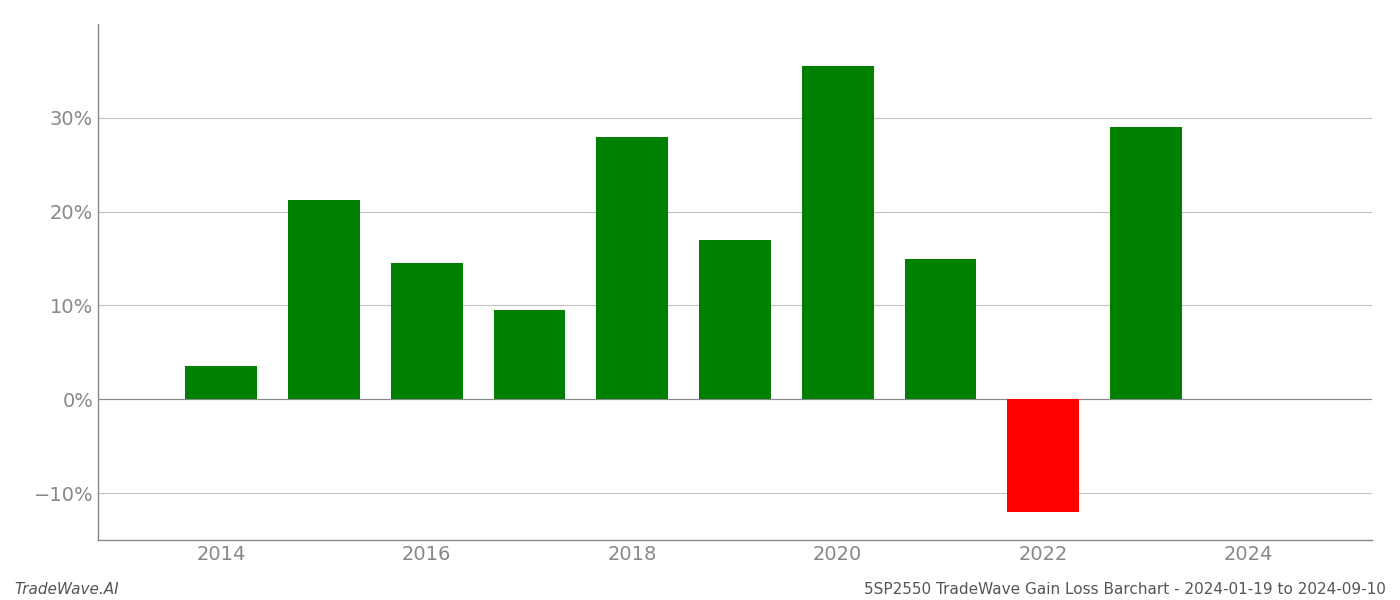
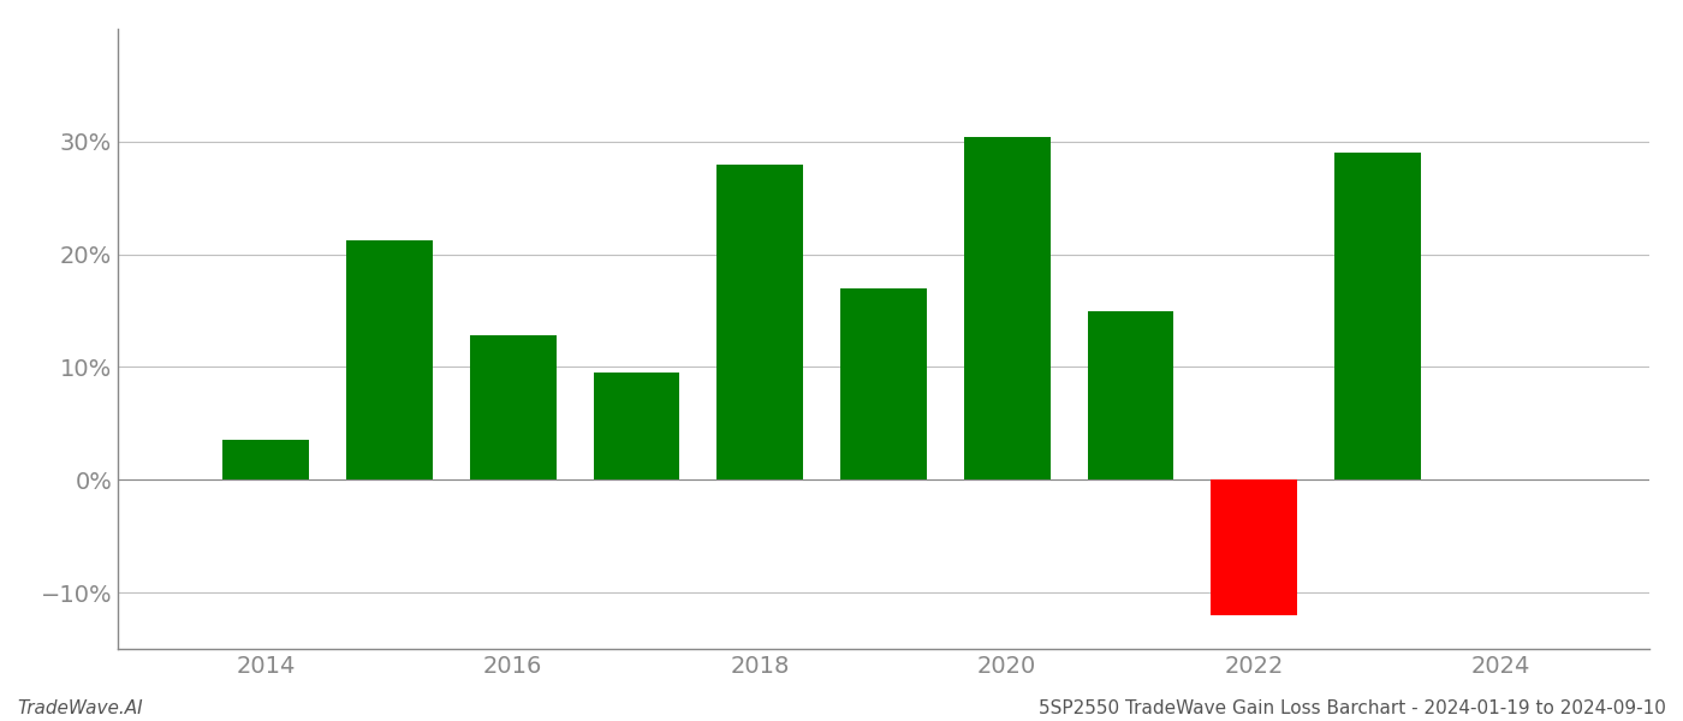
2016: 14.5% -> 12.8%
2020: 35.5% -> 30.4%
